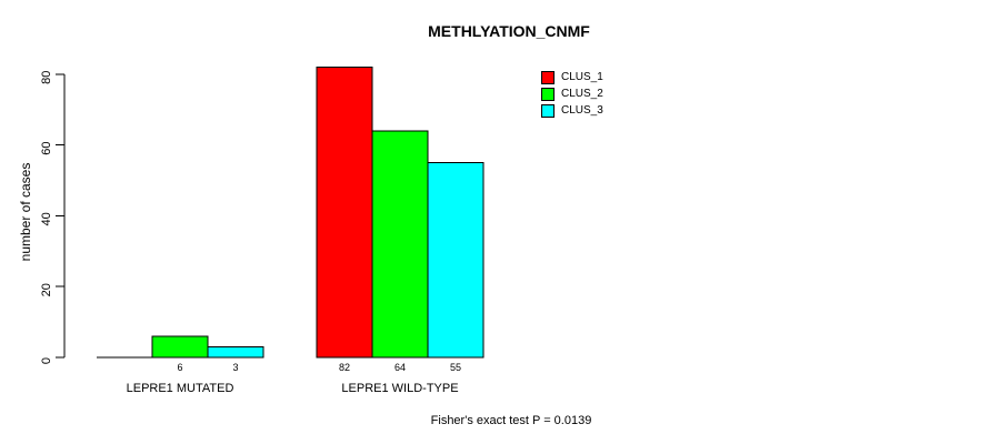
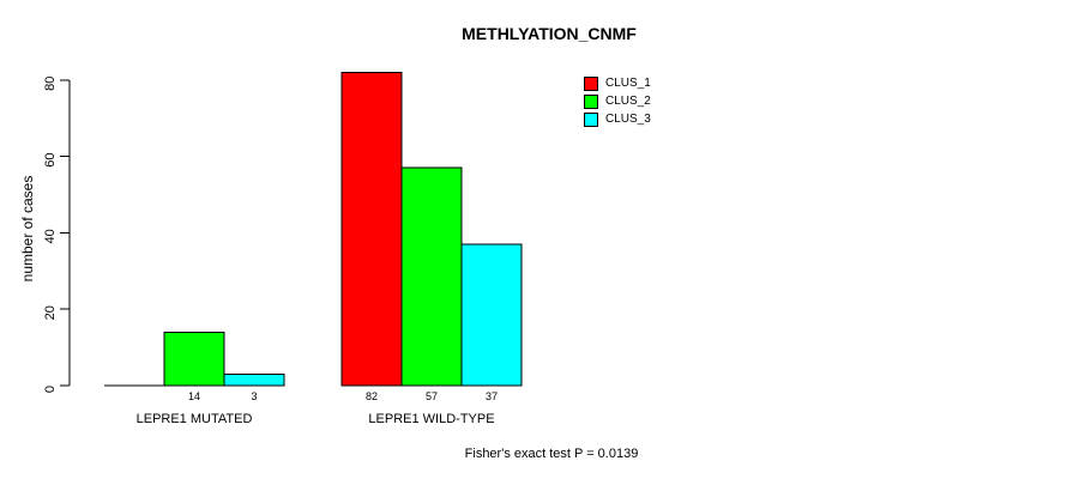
CLUS_2/LEPRE1 MUTATED: 6 -> 14
CLUS_2/LEPRE1 WILD-TYPE: 64 -> 57
CLUS_3/LEPRE1 WILD-TYPE: 55 -> 37
